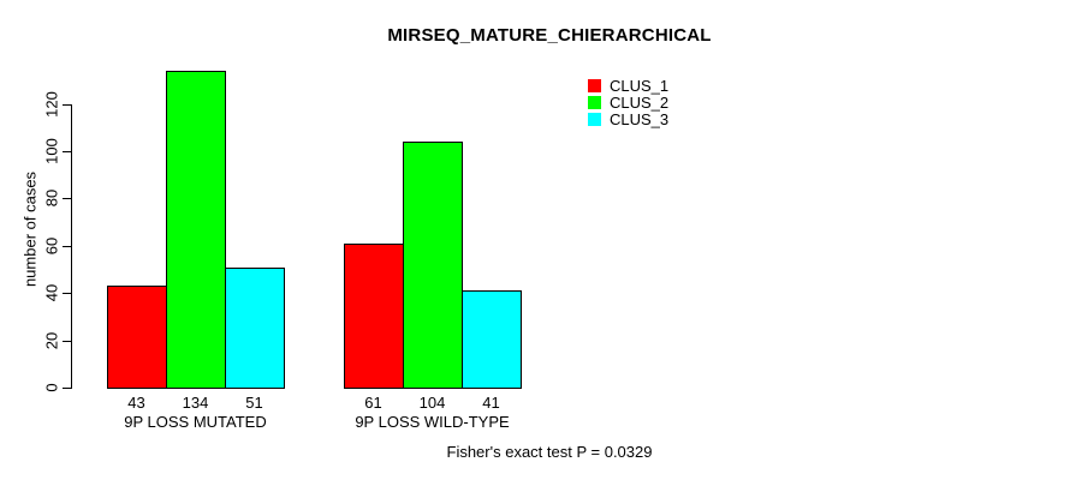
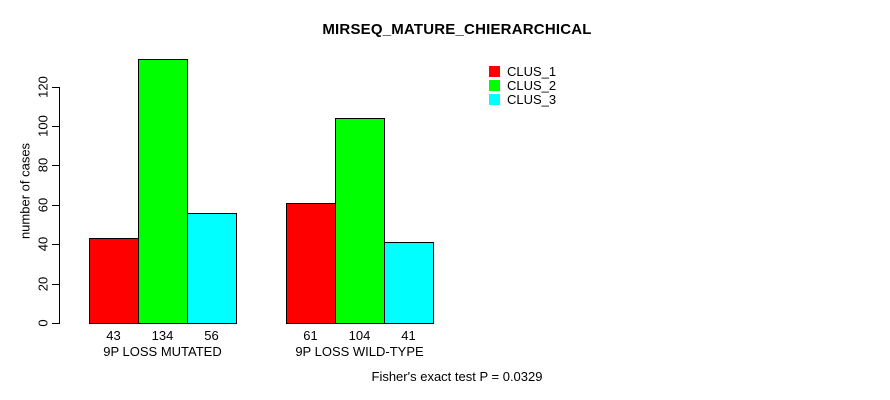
CLUS_3/9P LOSS MUTATED: 51 -> 56
